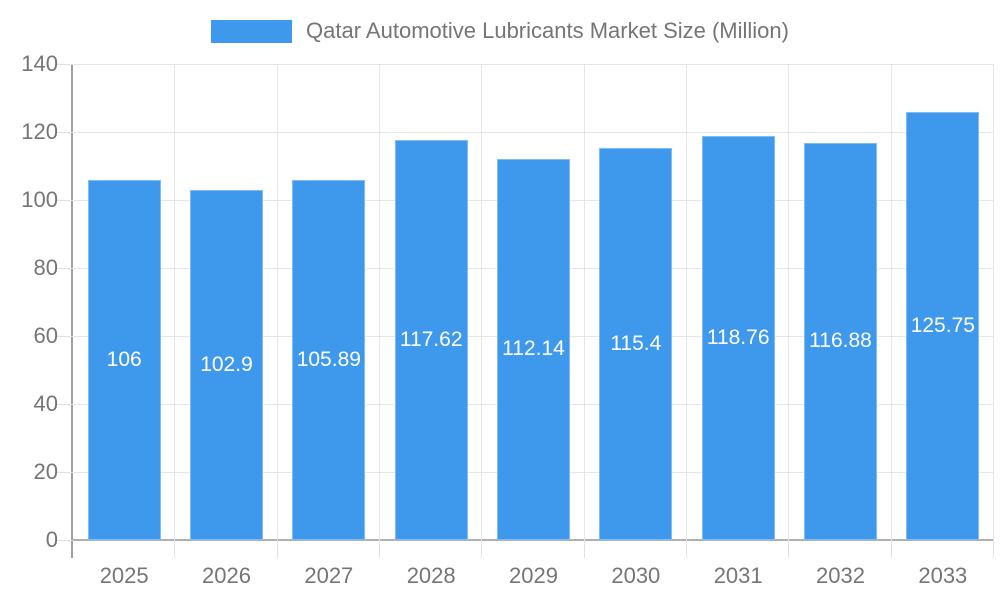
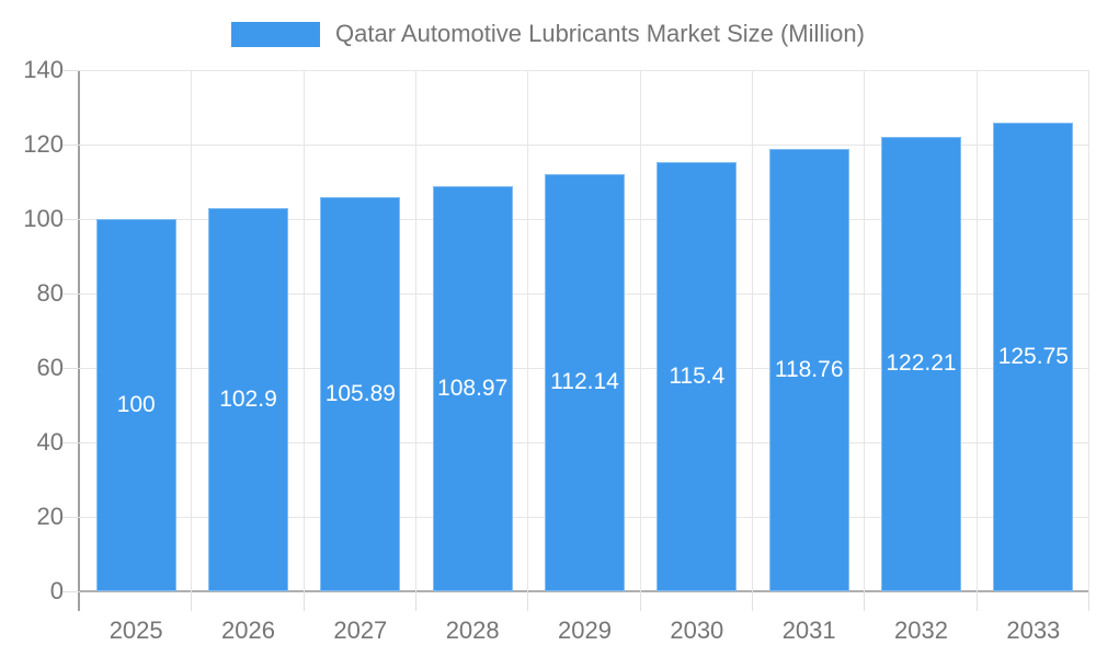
2025: 106 -> 100
2028: 117.62 -> 108.97
2032: 116.88 -> 122.21
